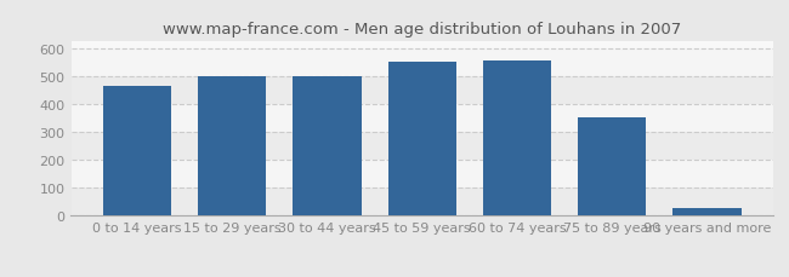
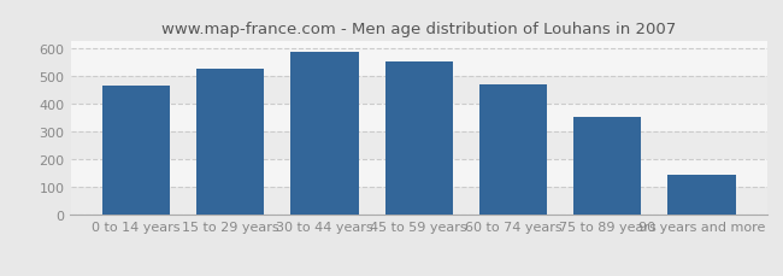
15 to 29 years: 503 -> 530
30 to 44 years: 503 -> 590
60 to 74 years: 557 -> 470
90 years and more: 30 -> 145
